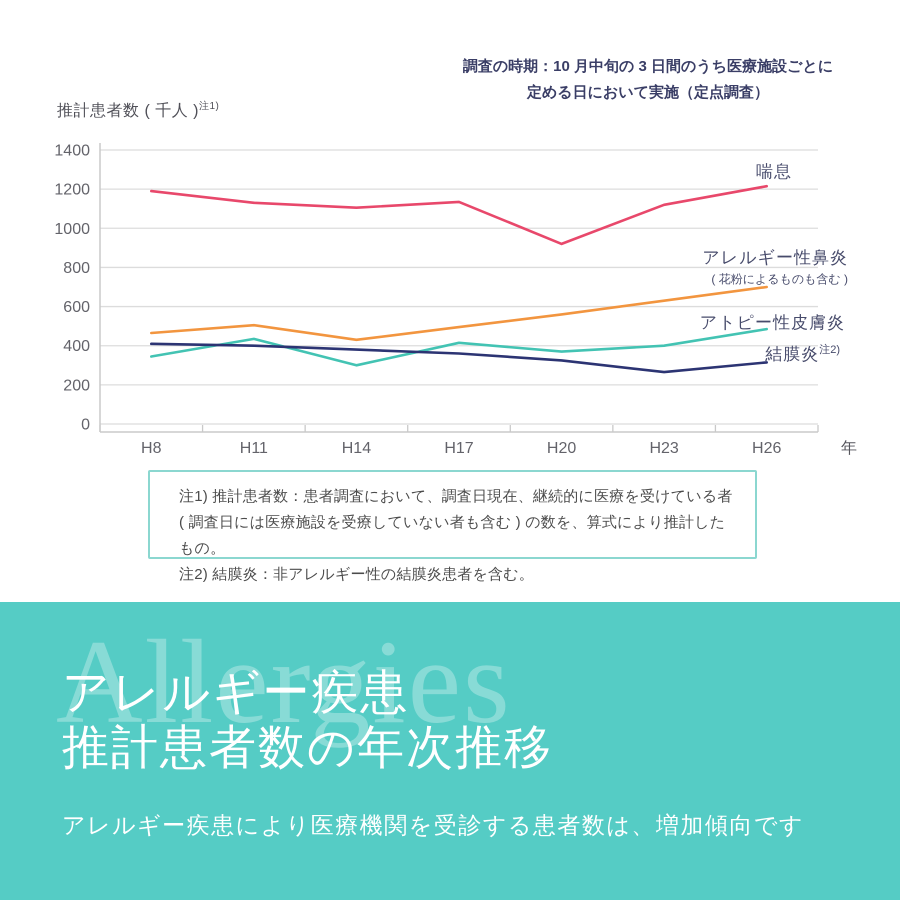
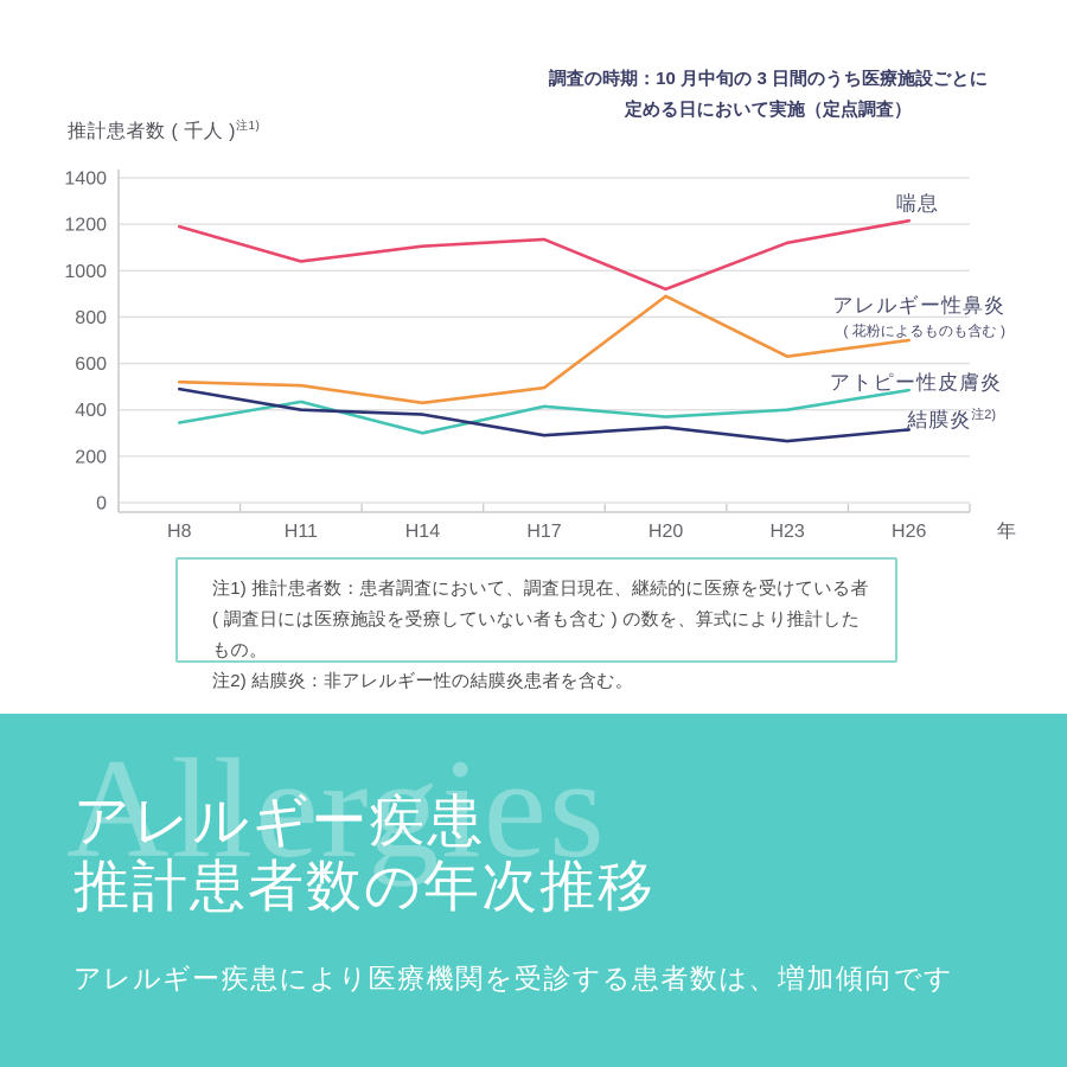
アレルギー性鼻炎/H8: 460 -> 520
結膜炎/H8: 410 -> 490
喘息/H11: 1130 -> 1040
結膜炎/H17: 360 -> 290
アレルギー性鼻炎/H20: 560 -> 890
